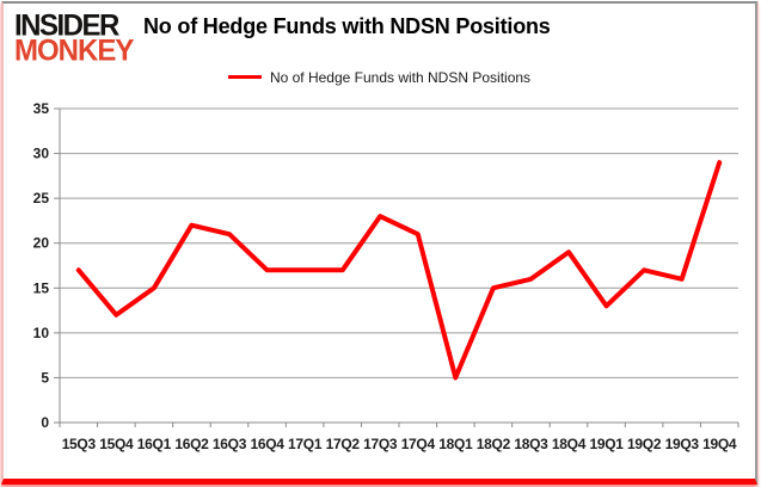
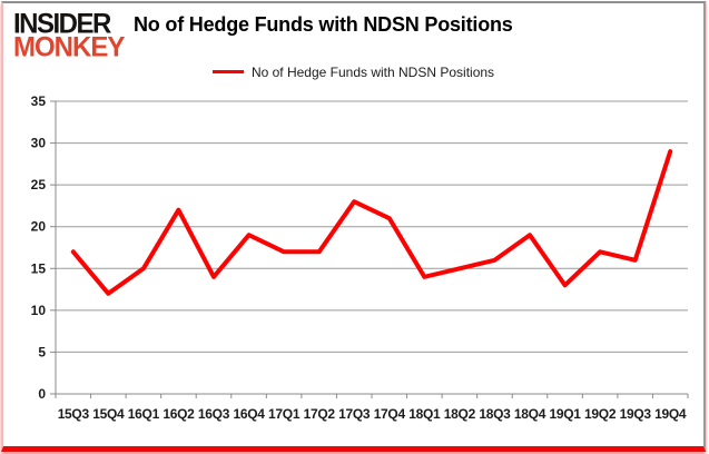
16Q3: 21 -> 14
16Q4: 17 -> 19
18Q1: 5 -> 14
